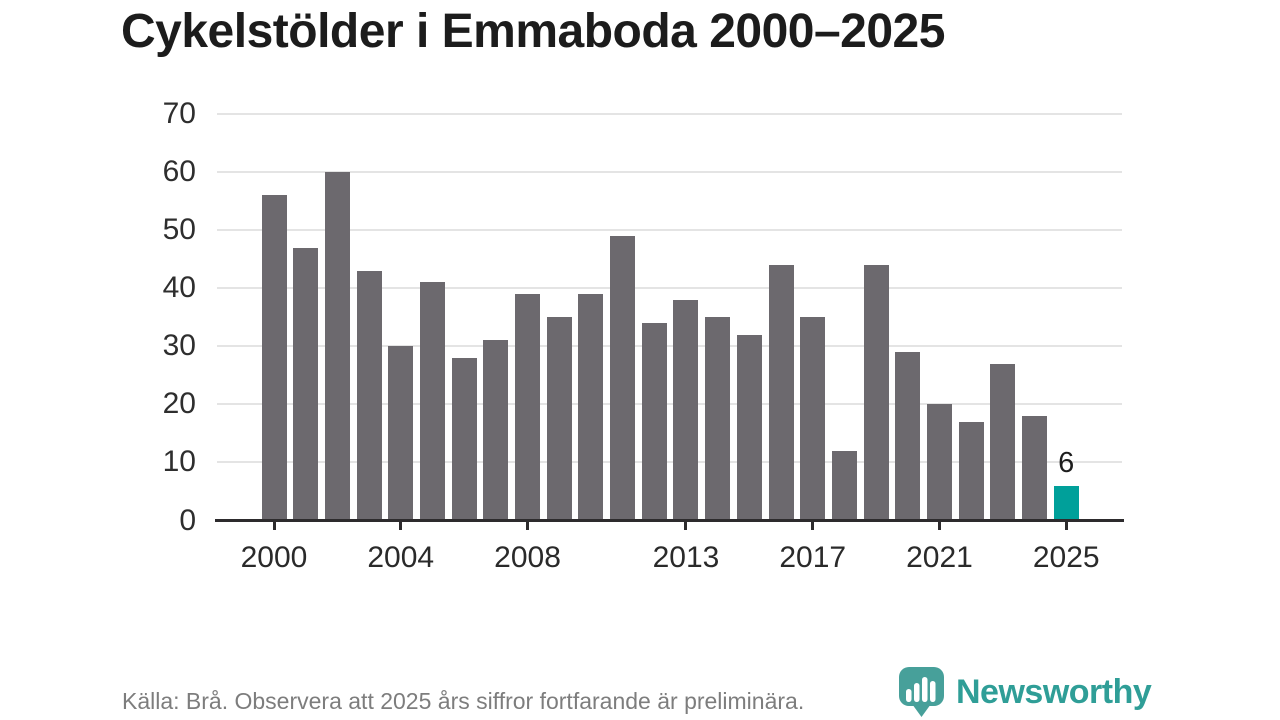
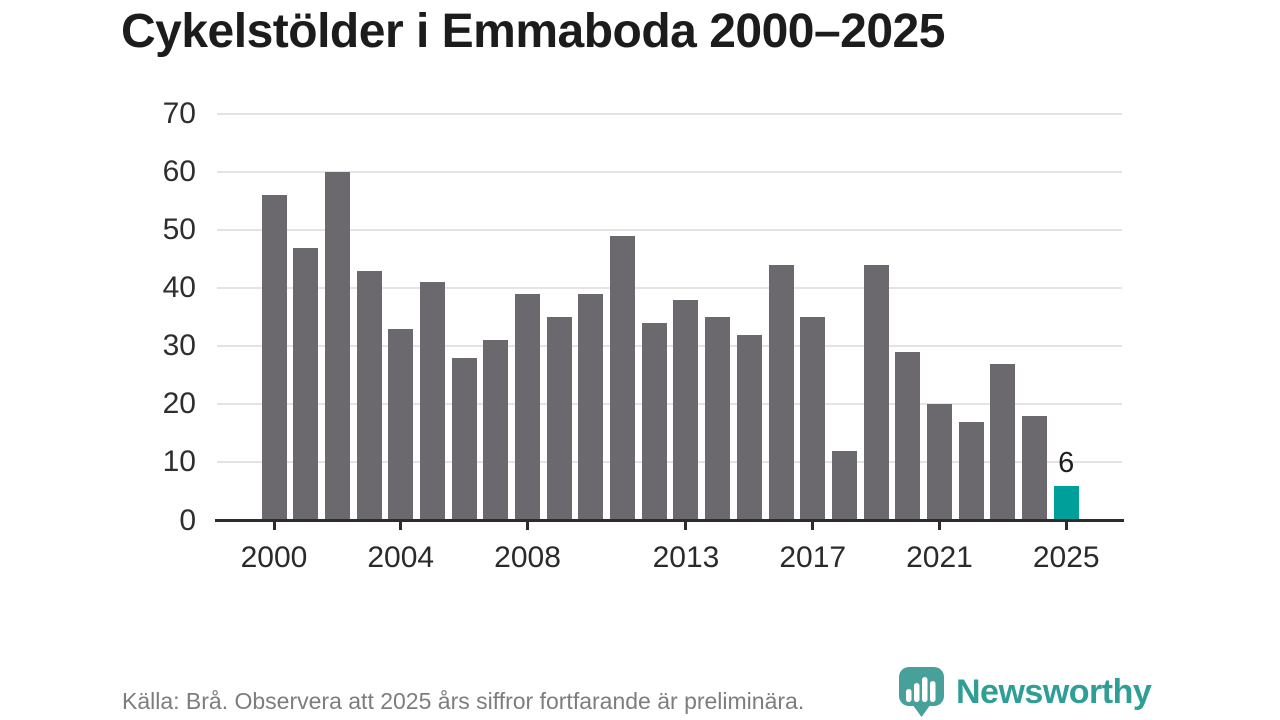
2004: 30 -> 33
